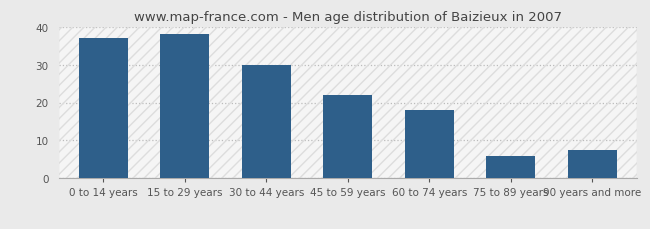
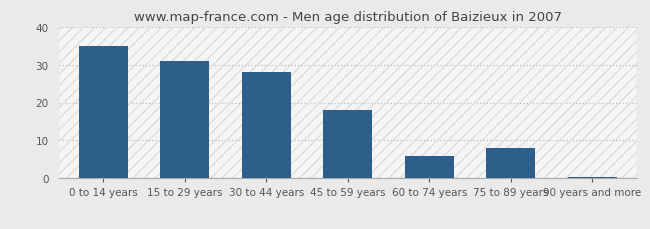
0 to 14 years: 37.0 -> 35.0
15 to 29 years: 38.0 -> 31.0
30 to 44 years: 30.0 -> 28.0
45 to 59 years: 22.0 -> 18.0
60 to 74 years: 18.0 -> 6.0
75 to 89 years: 6.0 -> 8.0
90 years and more: 7.5 -> 0.5
